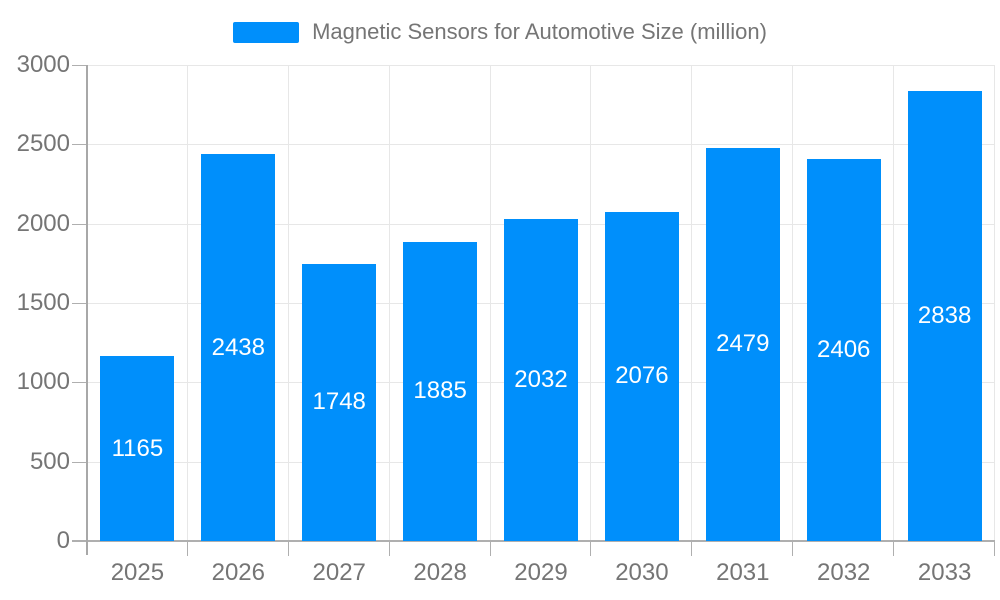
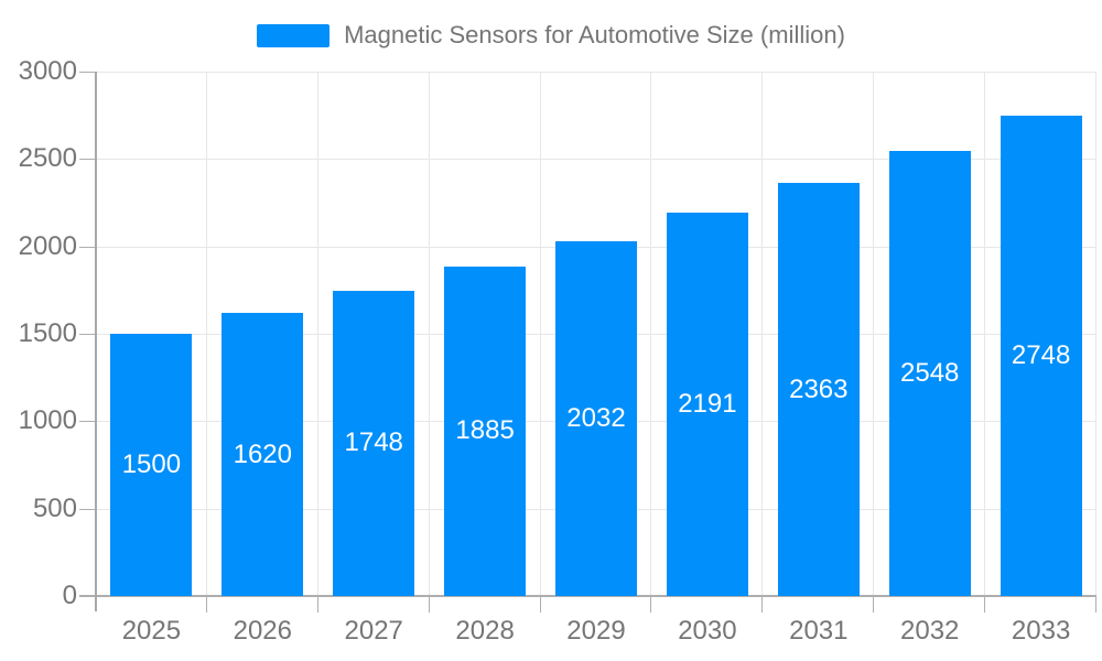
2025: 1165 -> 1500
2026: 2438 -> 1620
2030: 2076 -> 2191
2031: 2479 -> 2363
2032: 2406 -> 2548
2033: 2838 -> 2748
